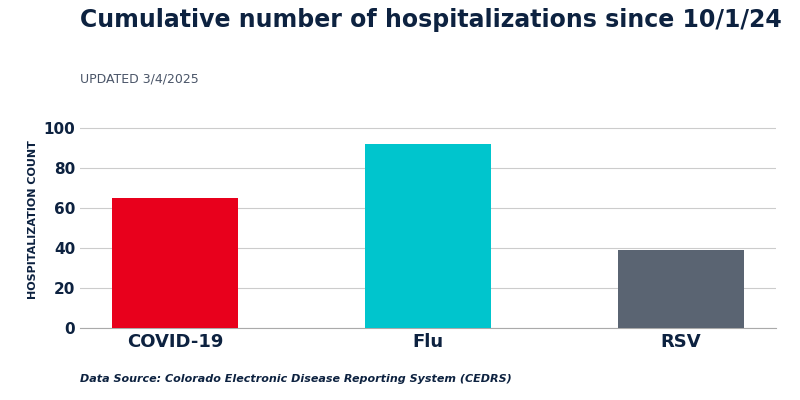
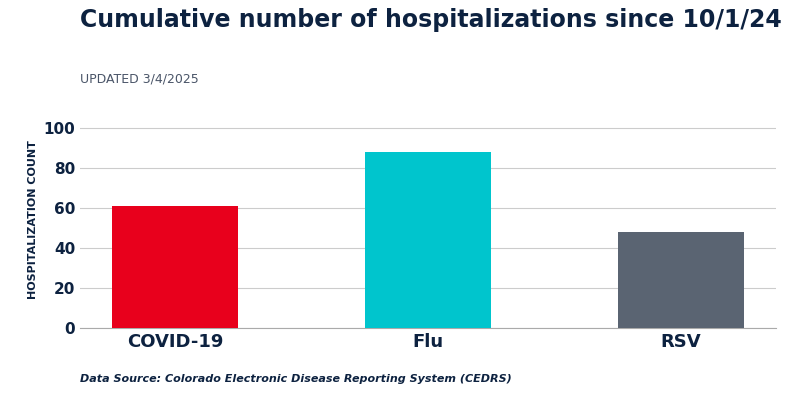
COVID-19: 65 -> 61
Flu: 92 -> 88
RSV: 39 -> 48
